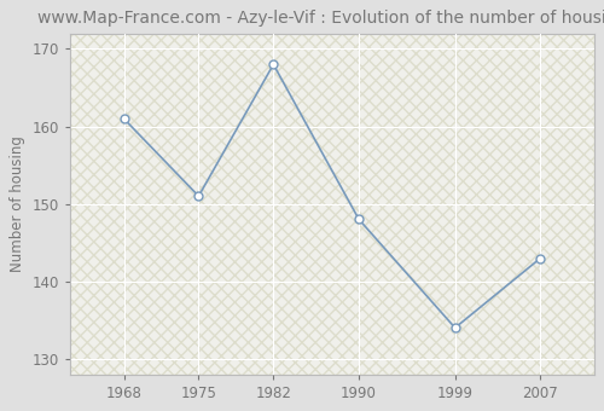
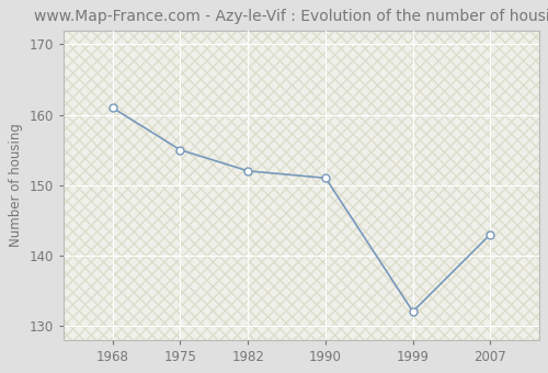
1975: 151 -> 155
1982: 168 -> 152
1990: 148 -> 151
1999: 134 -> 132
